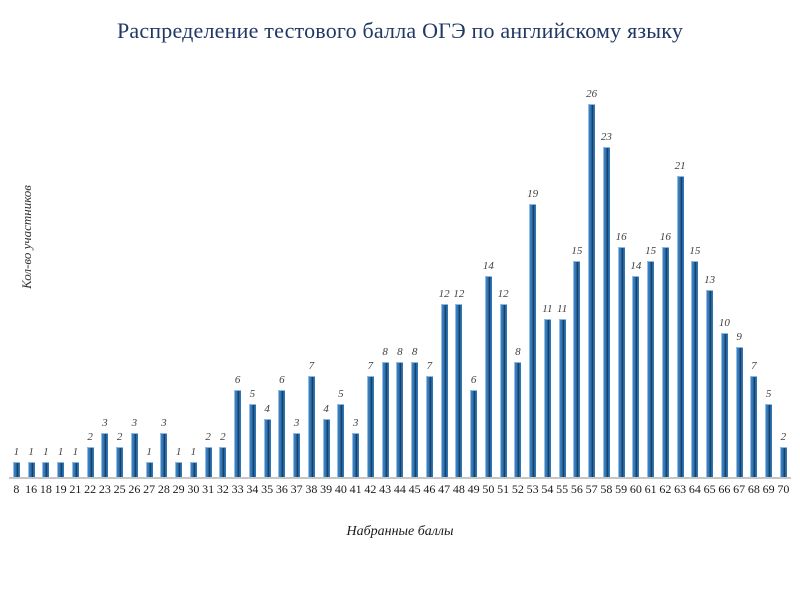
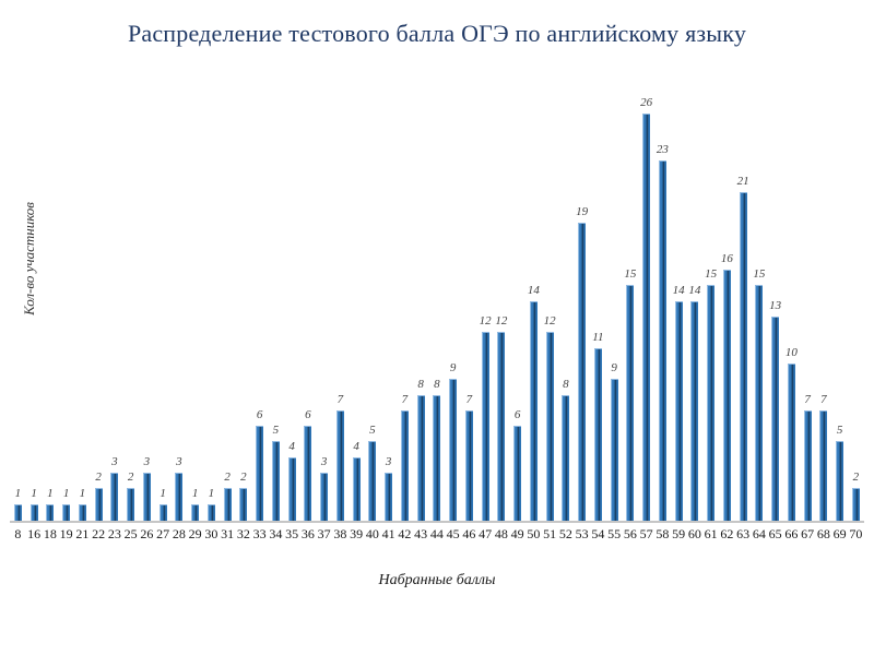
45: 8 -> 9
55: 11 -> 9
59: 16 -> 14
67: 9 -> 7
